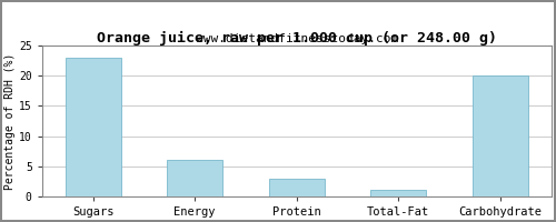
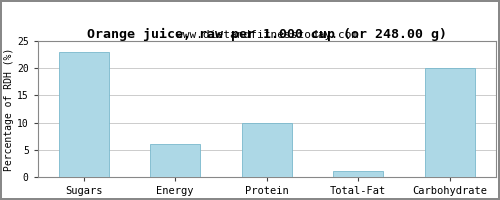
Protein: 3 -> 10
